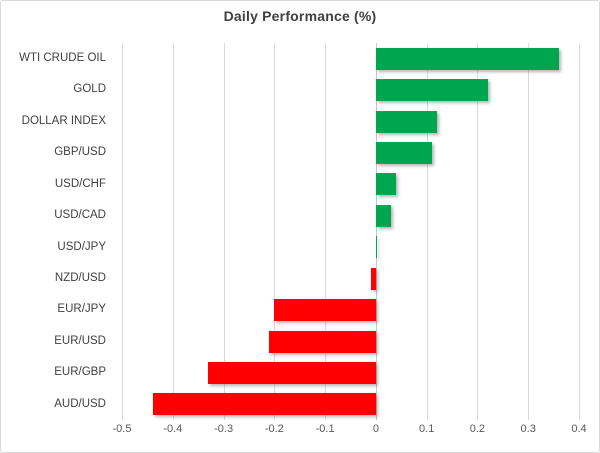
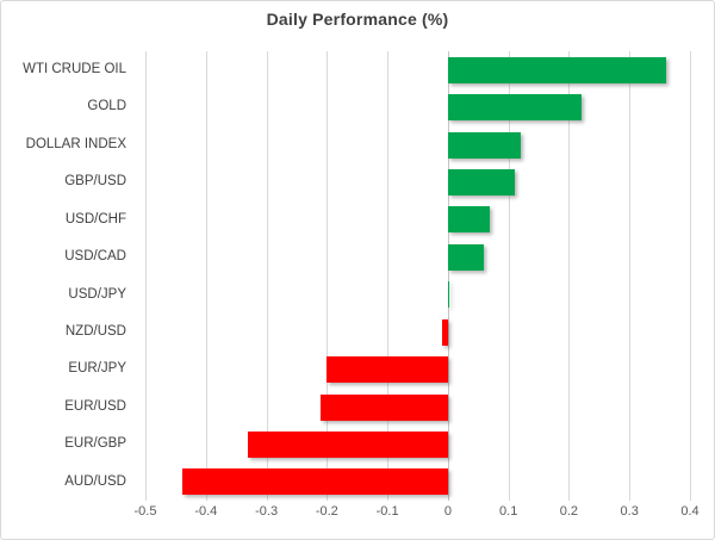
USD/CHF: 0.04 -> 0.07
USD/CAD: 0.03 -> 0.06
